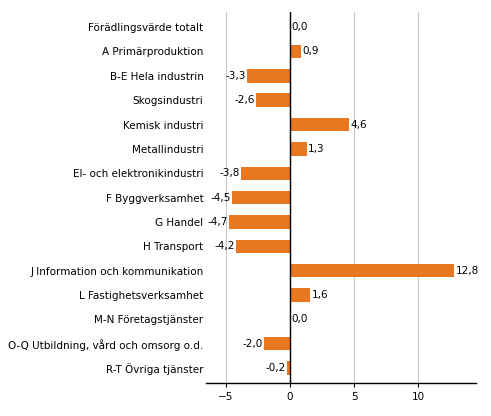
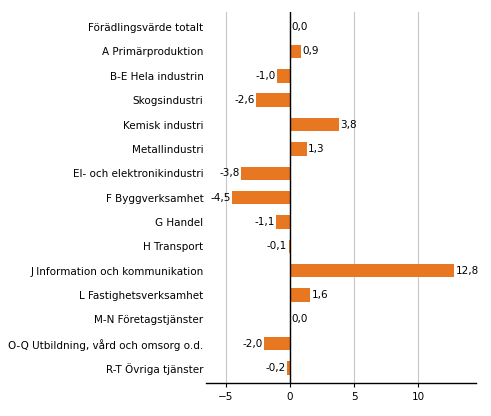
B-E Hela industrin: -3,3 -> -1,0
Kemisk industri: 4,6 -> 3,8
G Handel: -4,7 -> -1,1
H Transport: -4,2 -> -0,1
